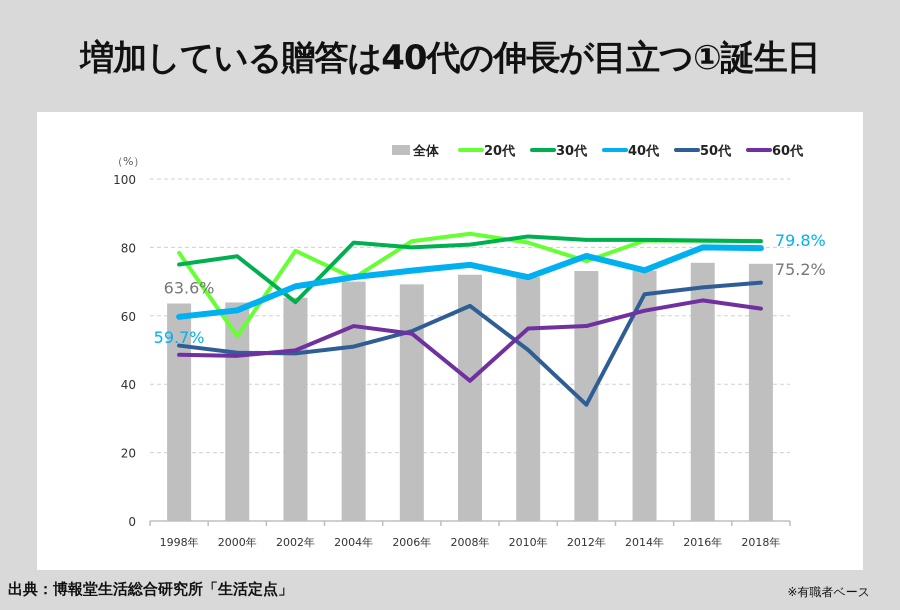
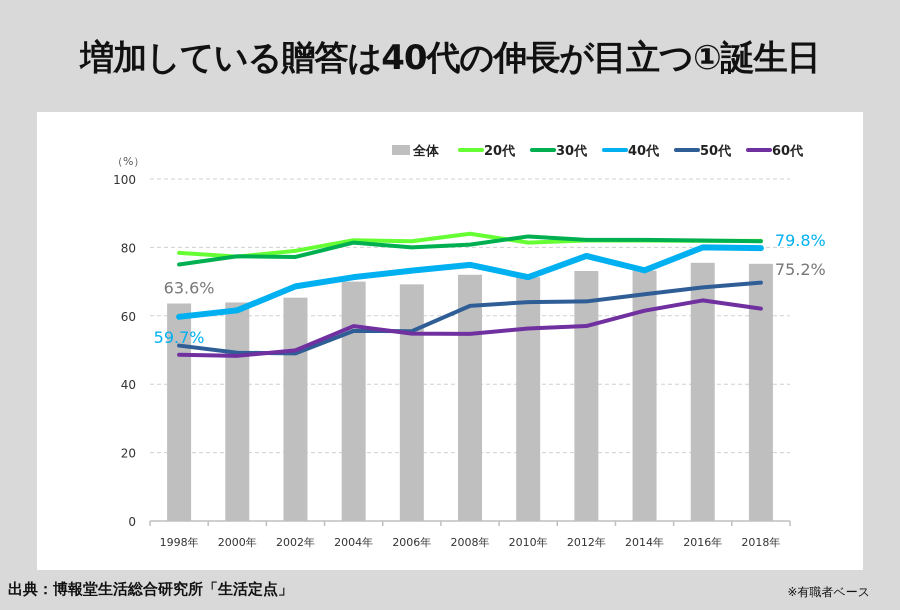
20代/2000年: 54 -> 77
30代/2002年: 64 -> 77
20代/2004年: 71 -> 82
50代/2004年: 51 -> 56
60代/2008年: 41 -> 55
50代/2010年: 50 -> 64
20代/2012年: 76 -> 82
50代/2012年: 34 -> 64
